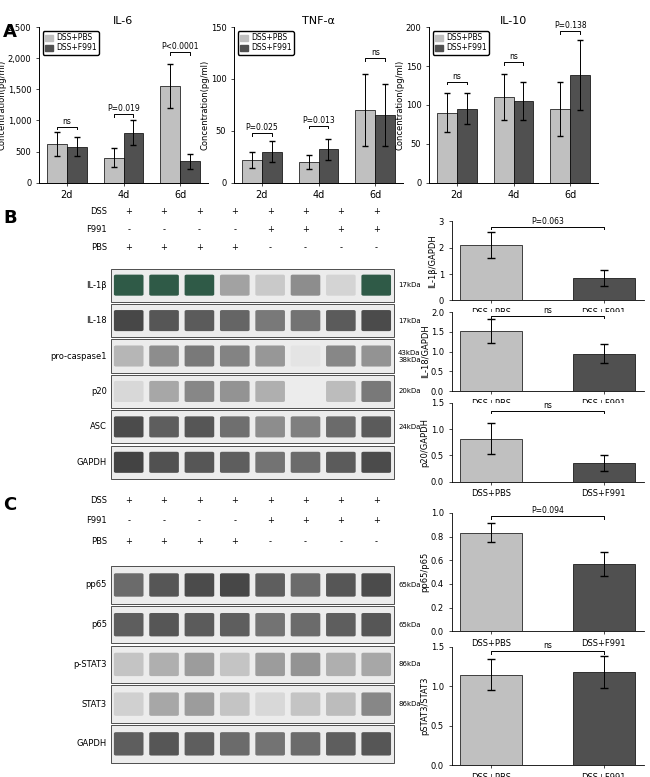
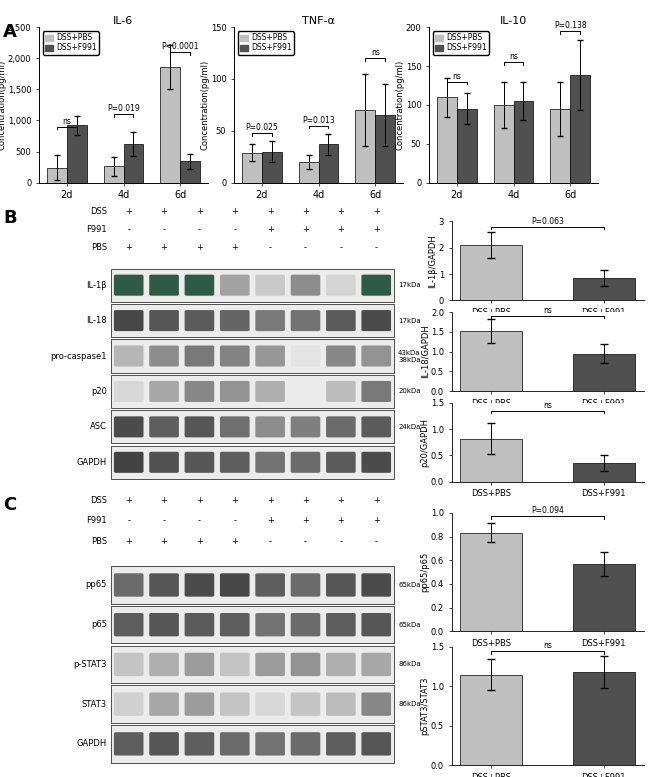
IL-6/DSS+PBS/2d: 620 -> 240
IL-6/DSS+F991/2d: 580 -> 920
IL-6/DSS+PBS/4d: 400 -> 260
IL-6/DSS+F991/4d: 800 -> 620
IL-6/DSS+PBS/6d: 1,550 -> 1,860
TNF-α/DSS+PBS/2d: 22 -> 29
TNF-α/DSS+F991/4d: 32 -> 37
IL-10/DSS+PBS/2d: 90 -> 110
IL-10/DSS+PBS/4d: 110 -> 100
